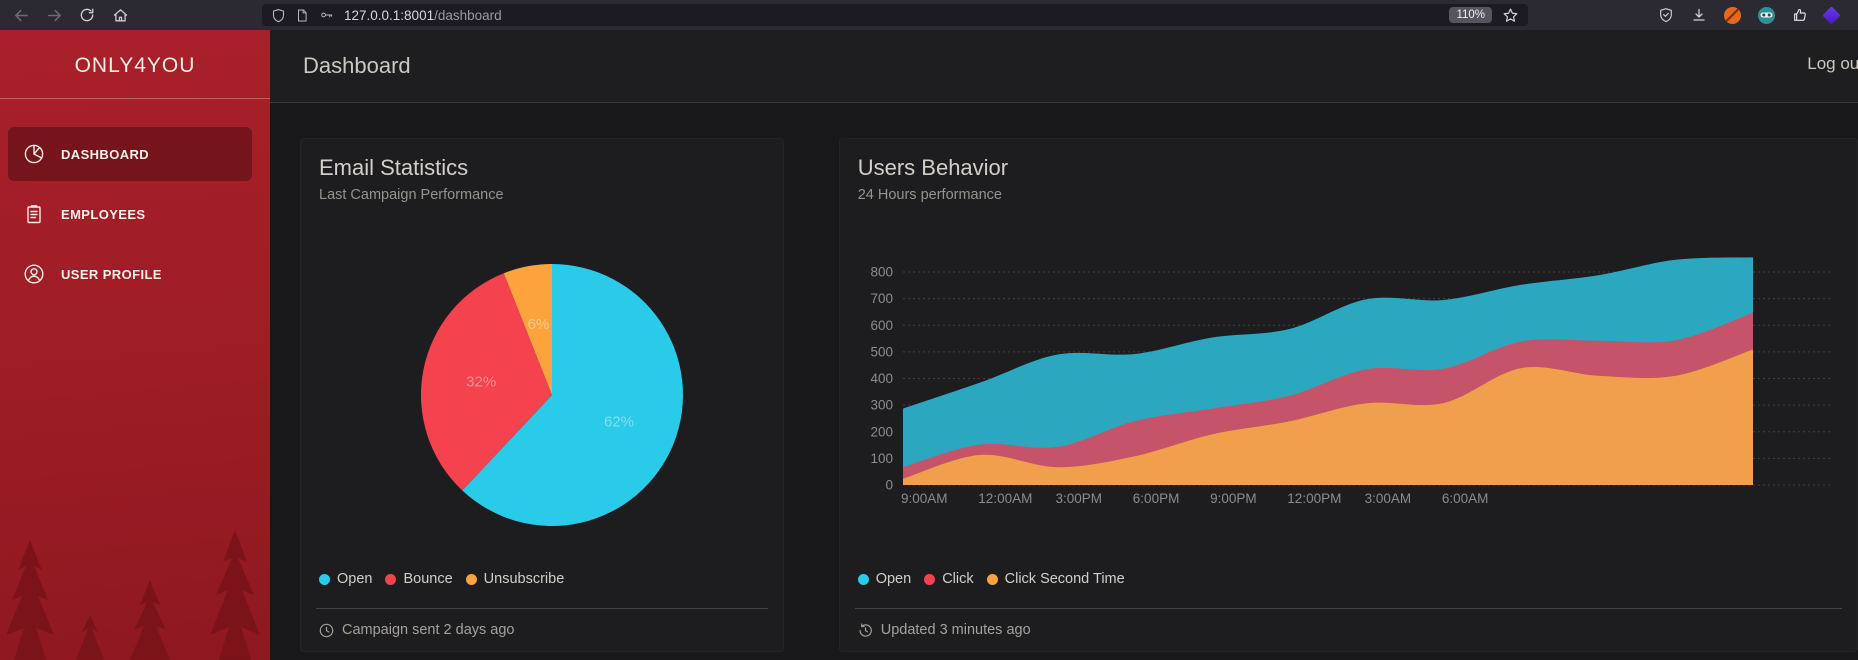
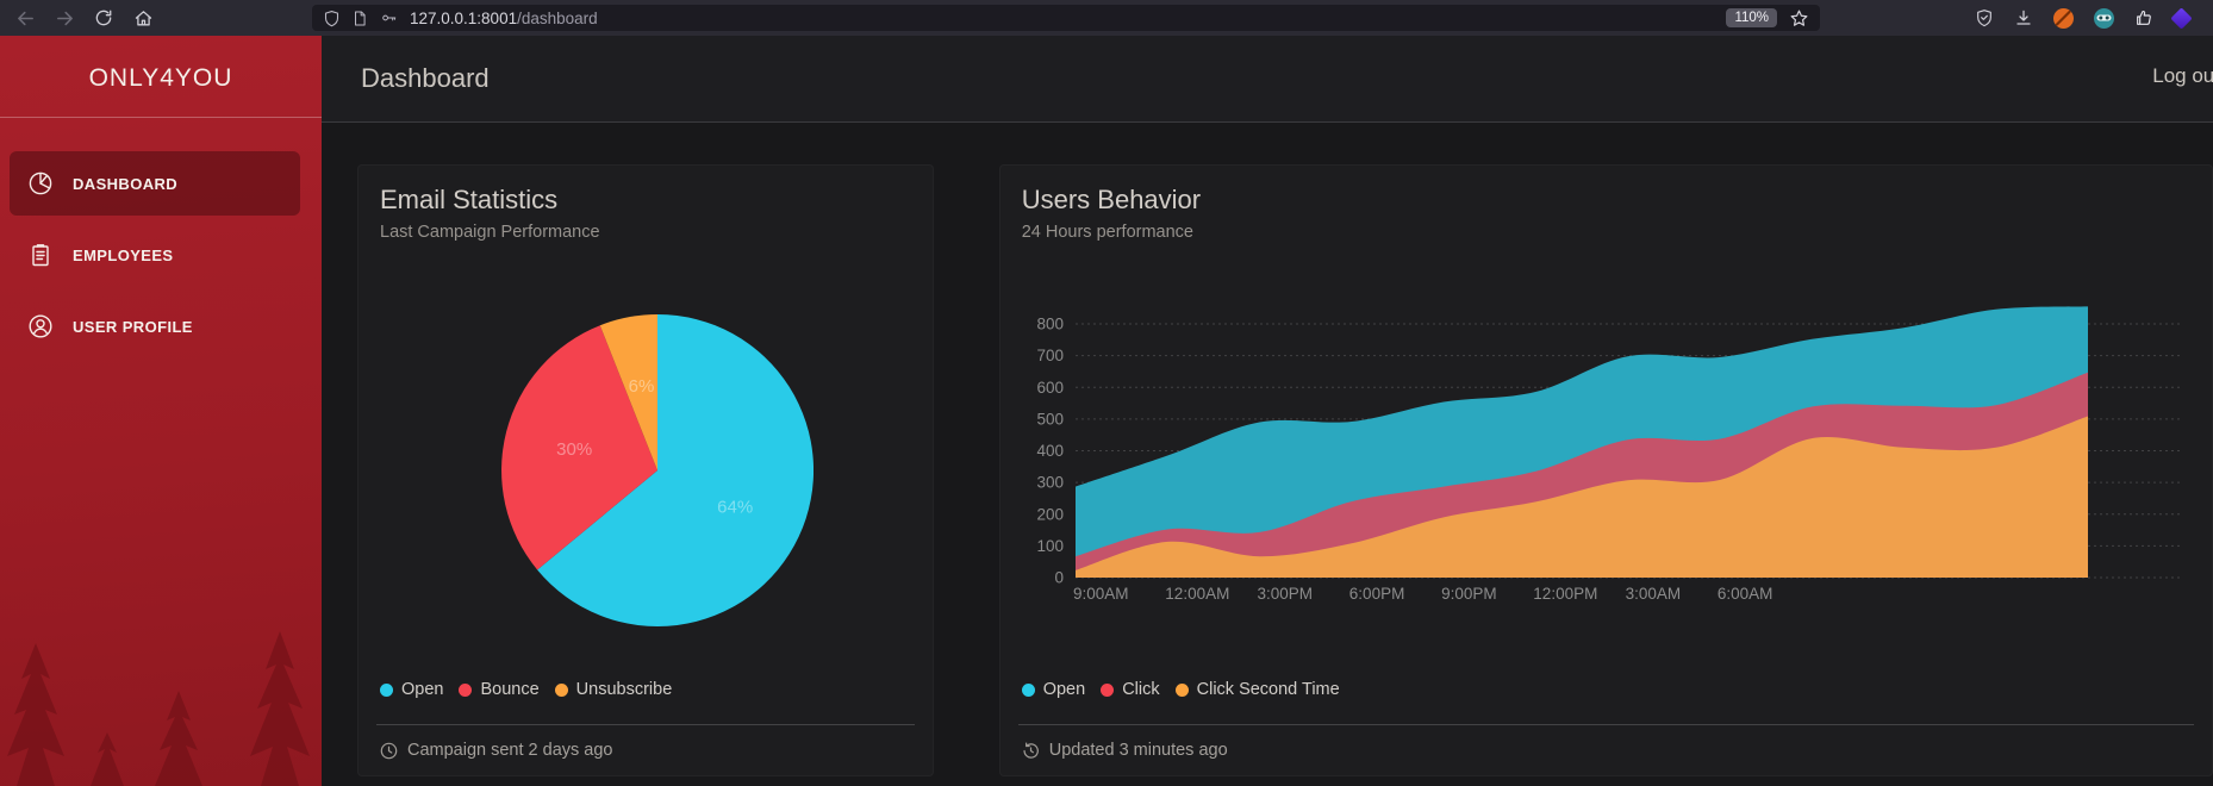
Email Statistics/Open: 62% -> 64%
Email Statistics/Bounce: 32% -> 30%
